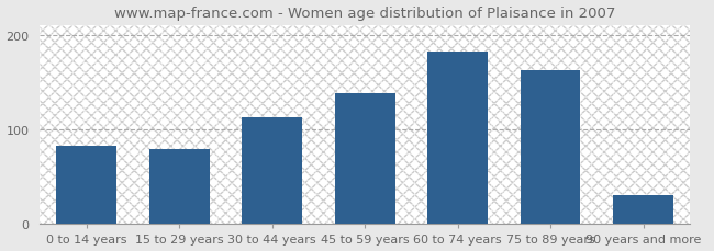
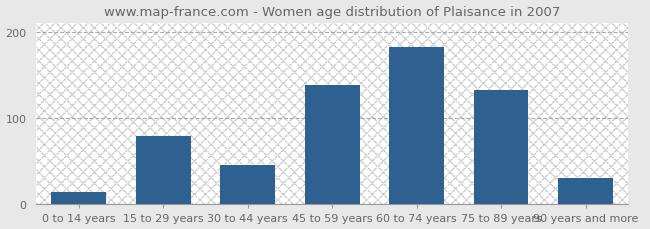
0 to 14 years: 83 -> 14
30 to 44 years: 113 -> 46
75 to 89 years: 162 -> 132
